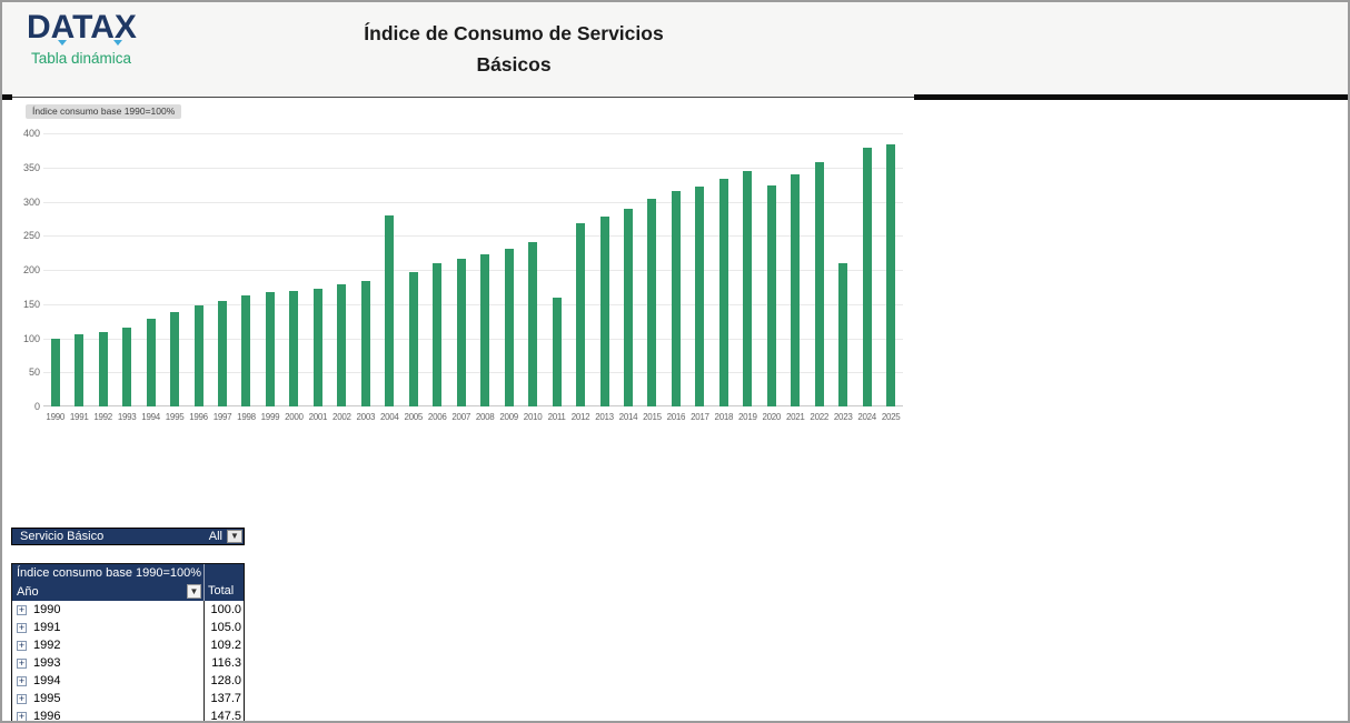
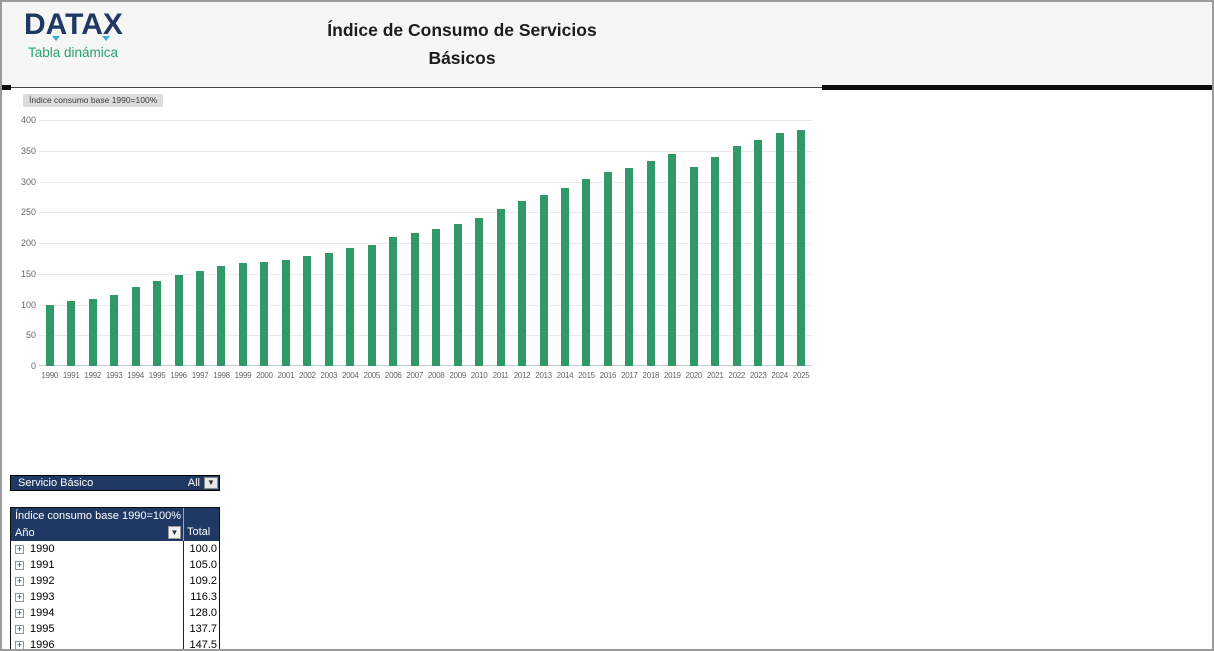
2004: 280 -> 190
2011: 160 -> 260
2023: 210 -> 370
